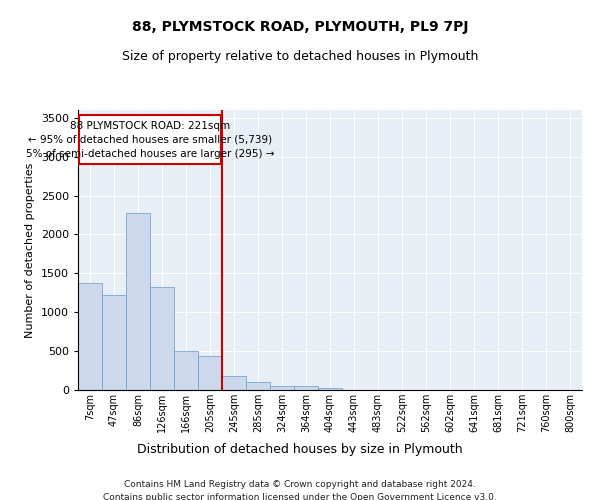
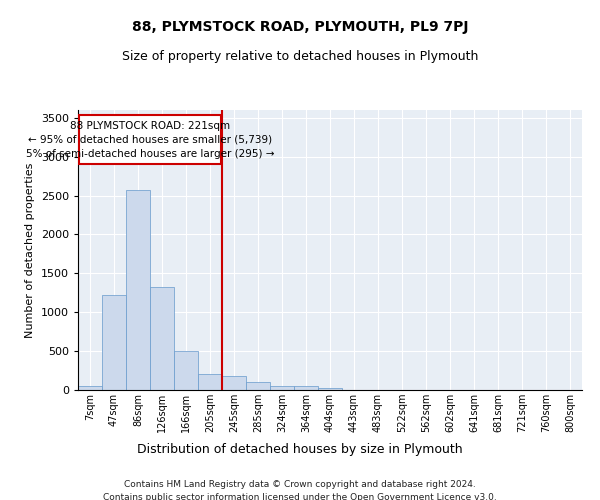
7sqm: 1380 -> 50
86sqm: 2280 -> 2570
205sqm: 440 -> 200
